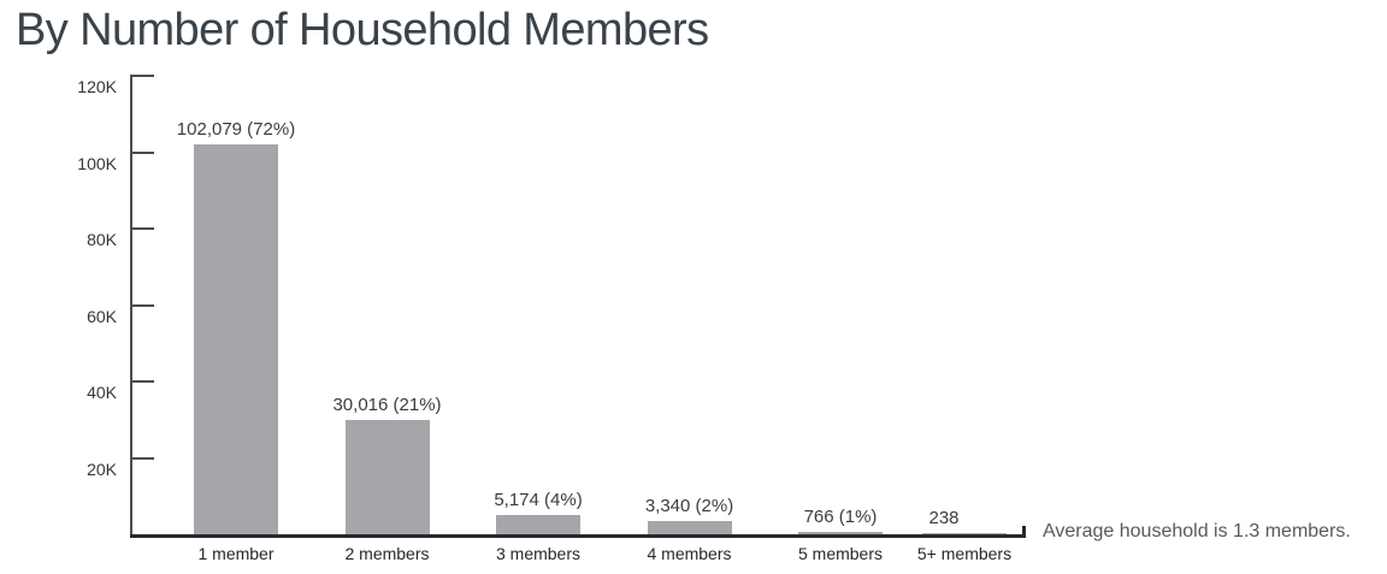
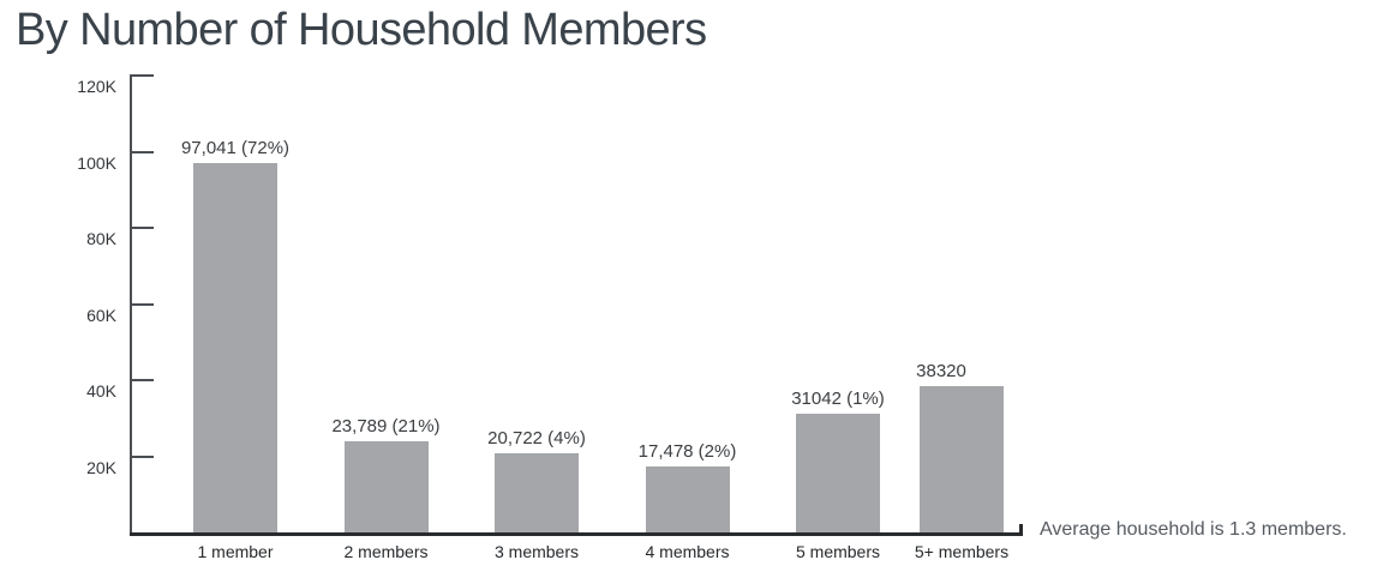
1 member: 102,079 -> 97,041
2 members: 30,016 -> 23,789
3 members: 5,174 -> 20,722
4 members: 3,340 -> 17,478
5 members: 766 -> 31042
5+ members: 238 -> 38320
